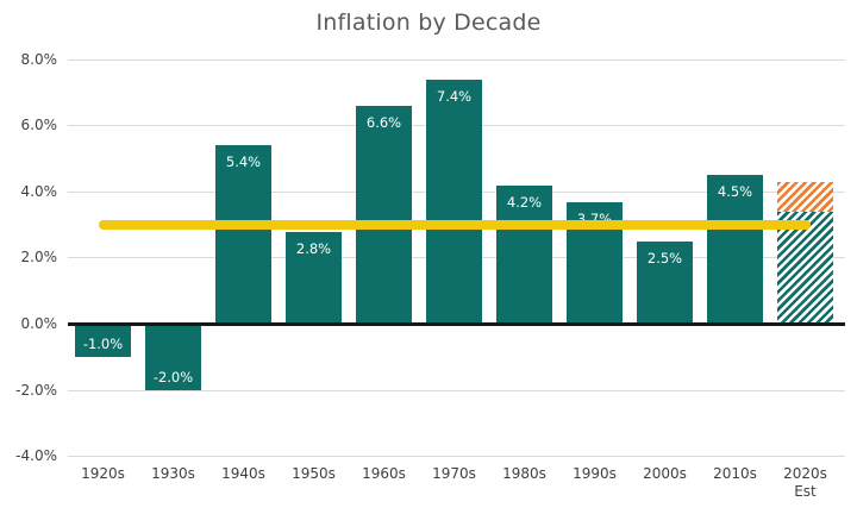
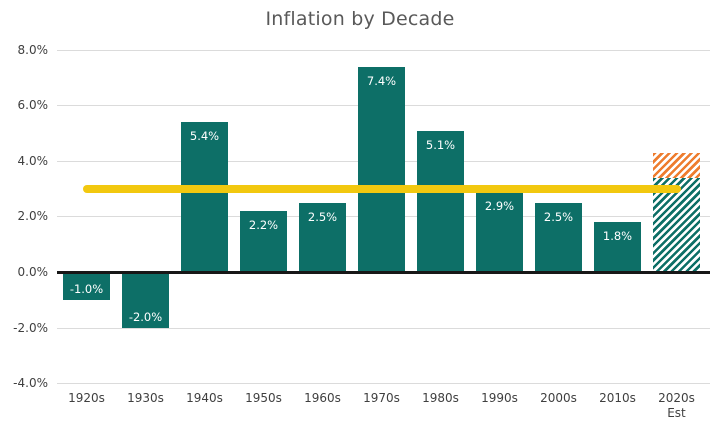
1950s: 2.8% -> 2.2%
1960s: 6.6% -> 2.5%
1980s: 4.2% -> 5.1%
1990s: 3.7% -> 2.9%
2010s: 4.5% -> 1.8%
